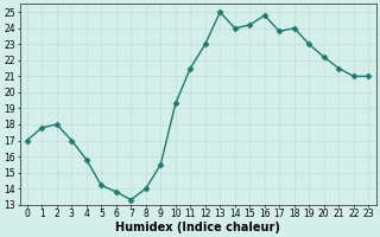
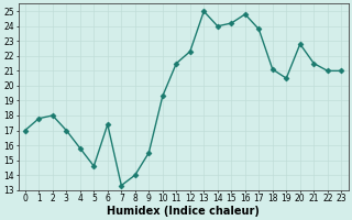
5: 14.2 -> 14.6
6: 13.8 -> 17.4
12: 23.0 -> 22.3
18: 24.0 -> 21.1
19: 23.0 -> 20.5
20: 22.2 -> 22.8
